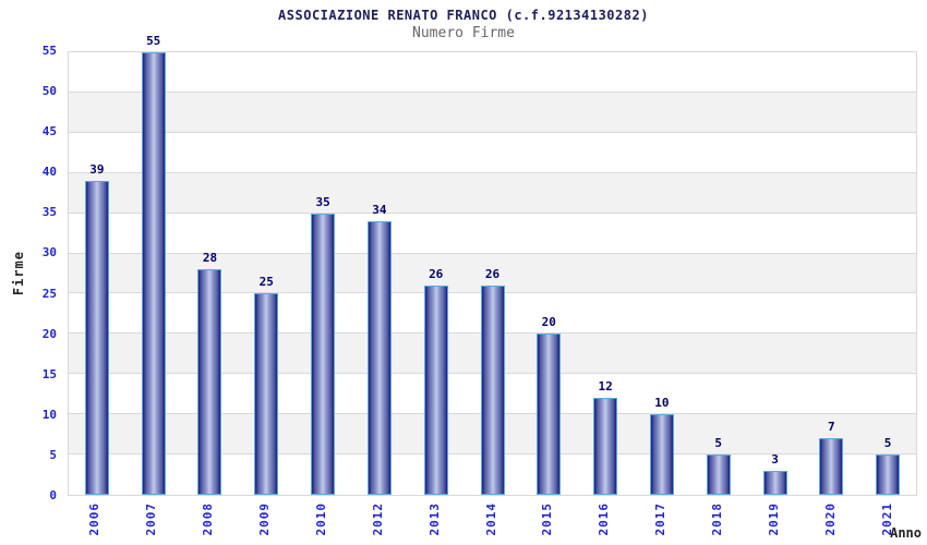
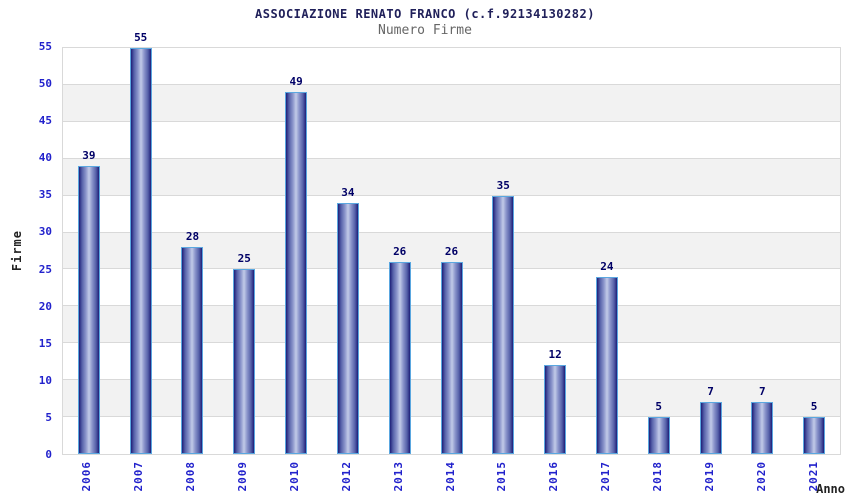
2010: 35 -> 49
2015: 20 -> 35
2017: 10 -> 24
2019: 3 -> 7
